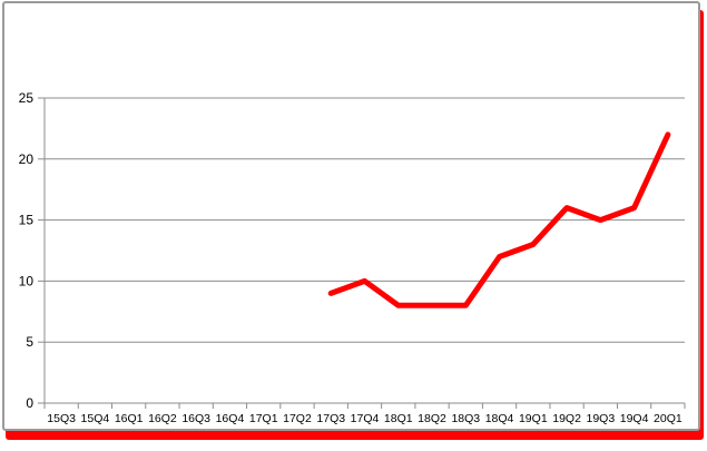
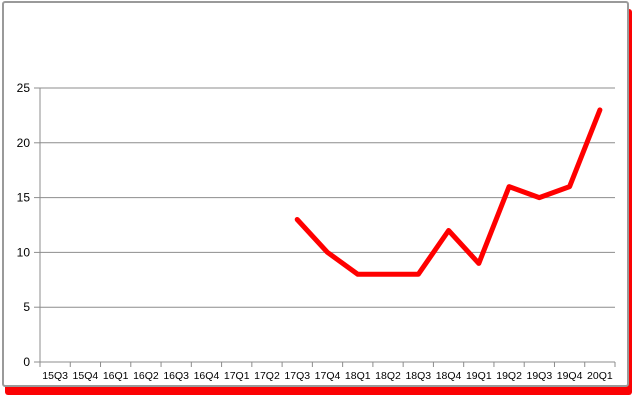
17Q3: 9 -> 13
19Q1: 13 -> 9
20Q1: 22 -> 23
